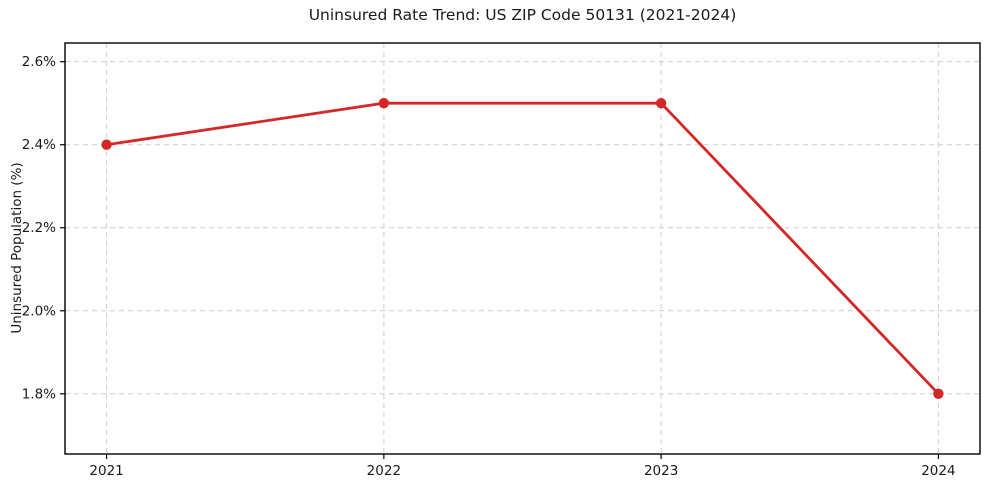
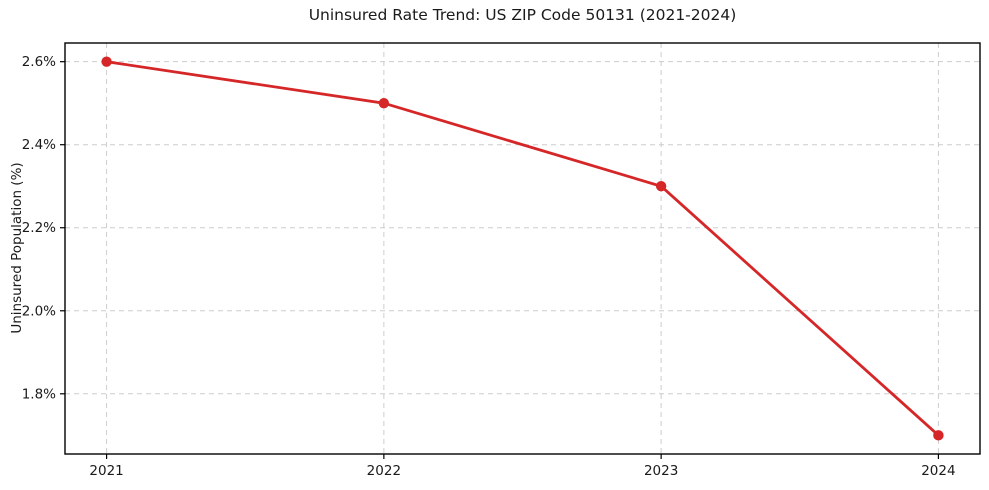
2021: 2.4% -> 2.6%
2023: 2.5% -> 2.3%
2024: 1.8% -> 1.7%
